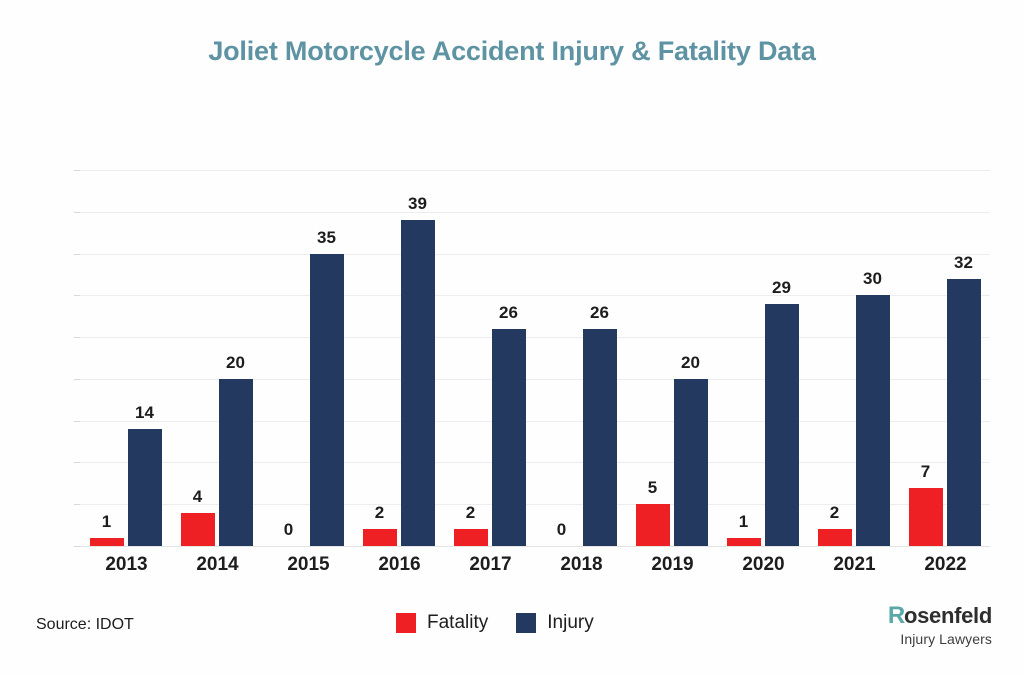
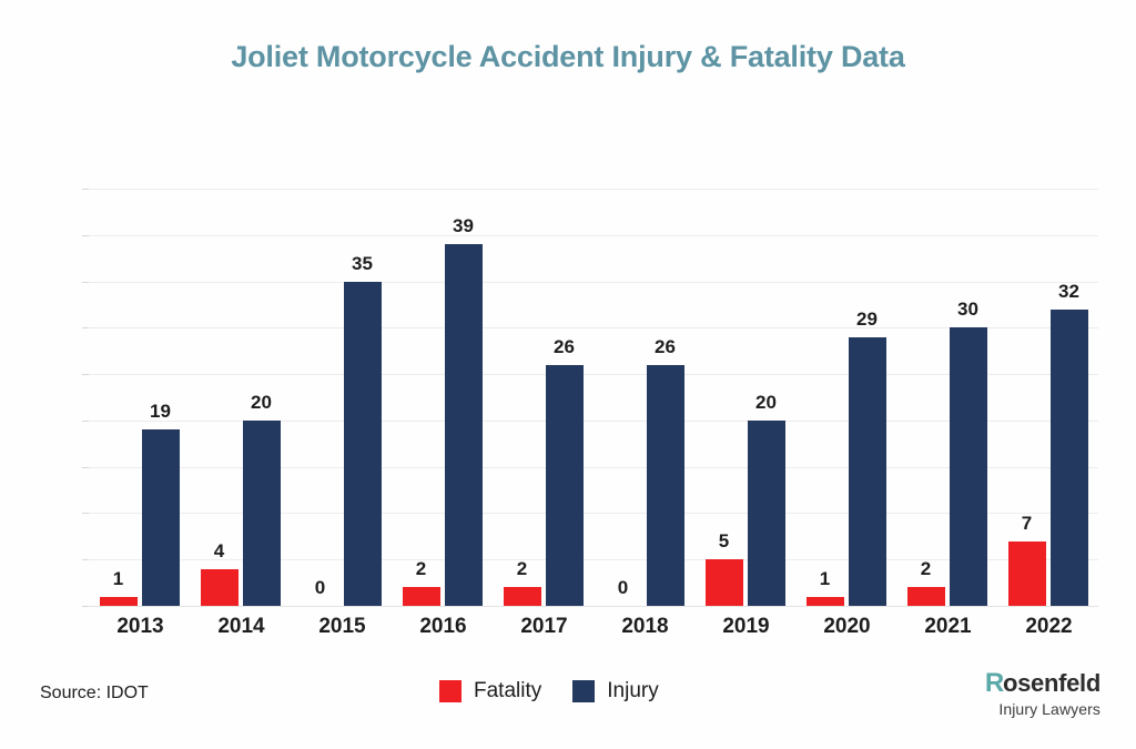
Injury/2013: 14 -> 19
